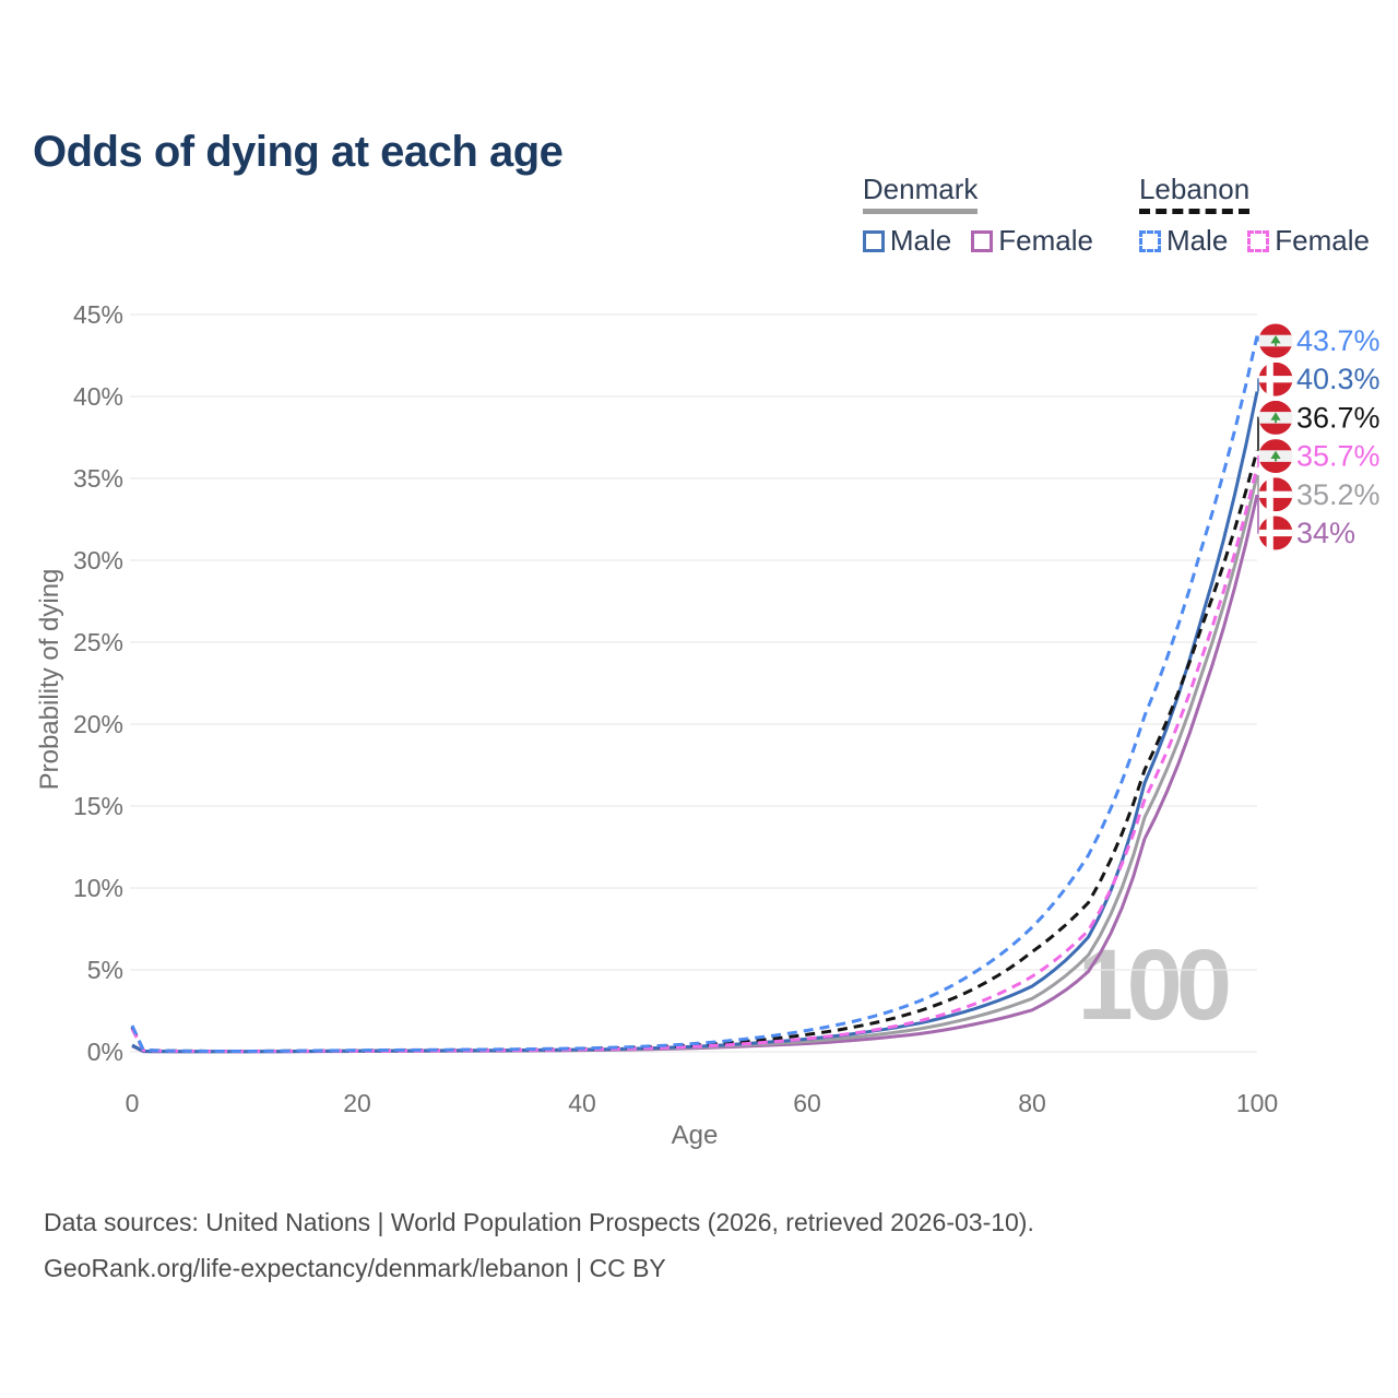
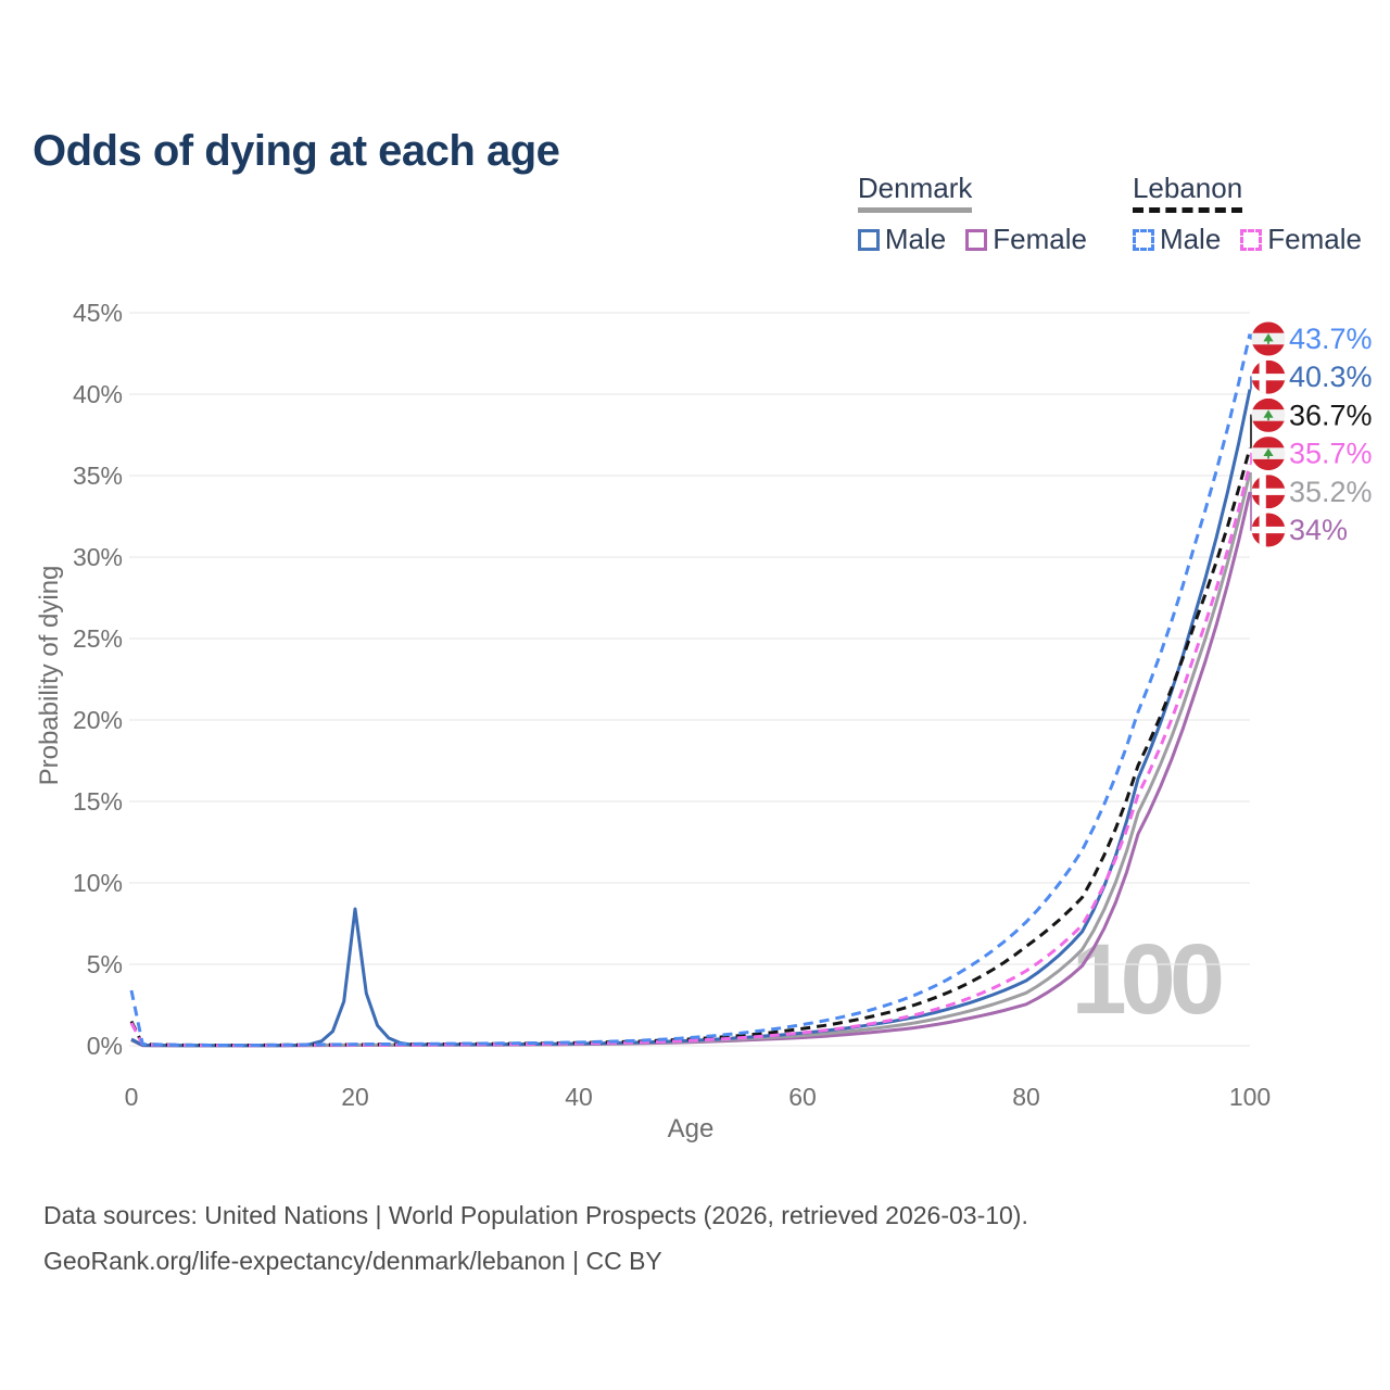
Lebanon Male/0: 1.6% -> 3.4%
Denmark Male/20: 0.1% -> 8.4%
